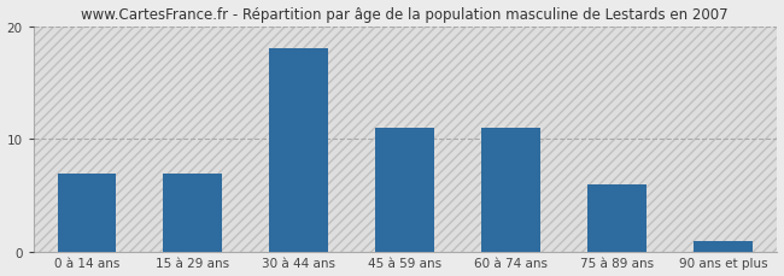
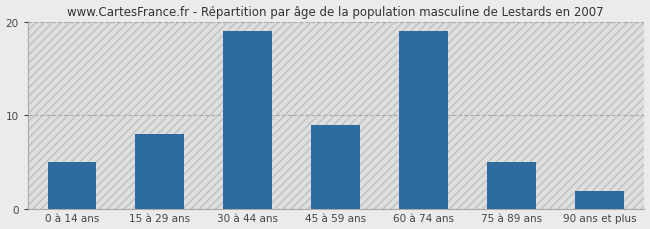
0 à 14 ans: 7 -> 5
15 à 29 ans: 7 -> 8
30 à 44 ans: 18 -> 19
45 à 59 ans: 11 -> 9
60 à 74 ans: 11 -> 19
75 à 89 ans: 6 -> 5
90 ans et plus: 1 -> 2
